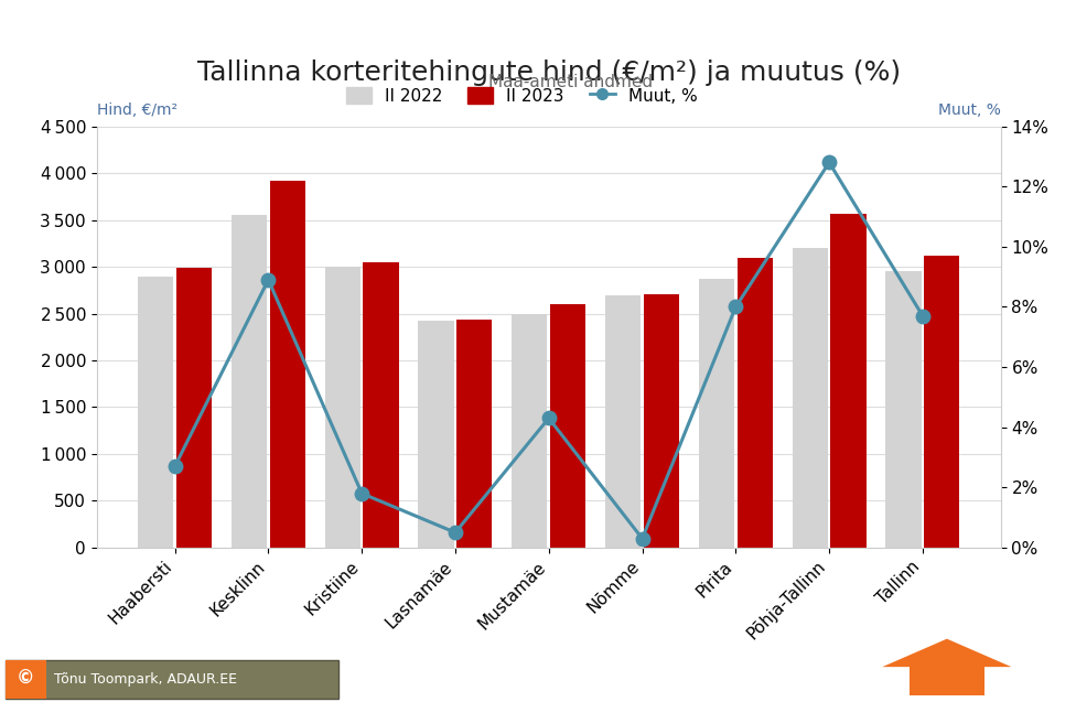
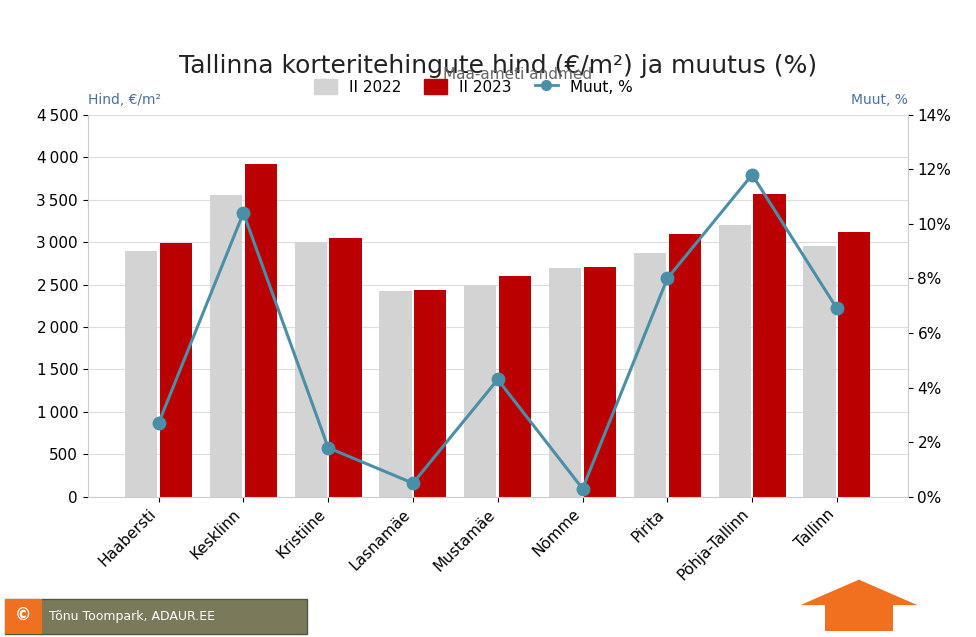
Muut, %/Kesklinn: 8.9% -> 10.4%
Muut, %/Põhja-Tallinn: 12.8% -> 11.8%
Muut, %/Tallinn: 7.7% -> 6.9%
